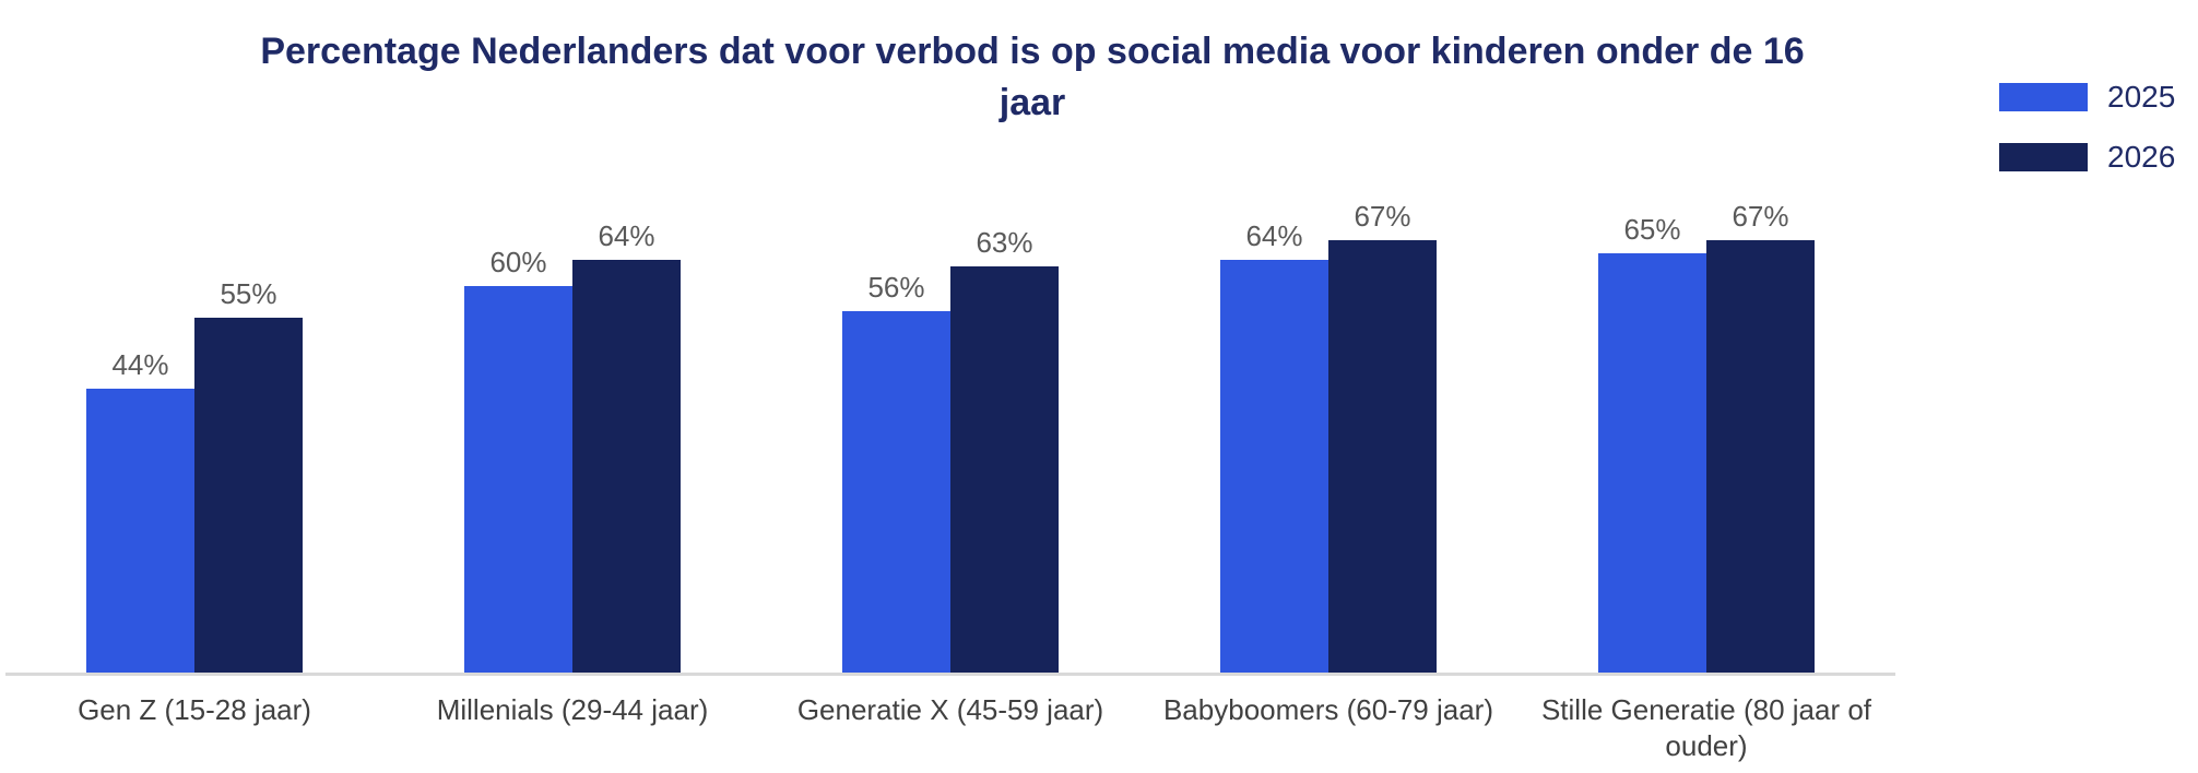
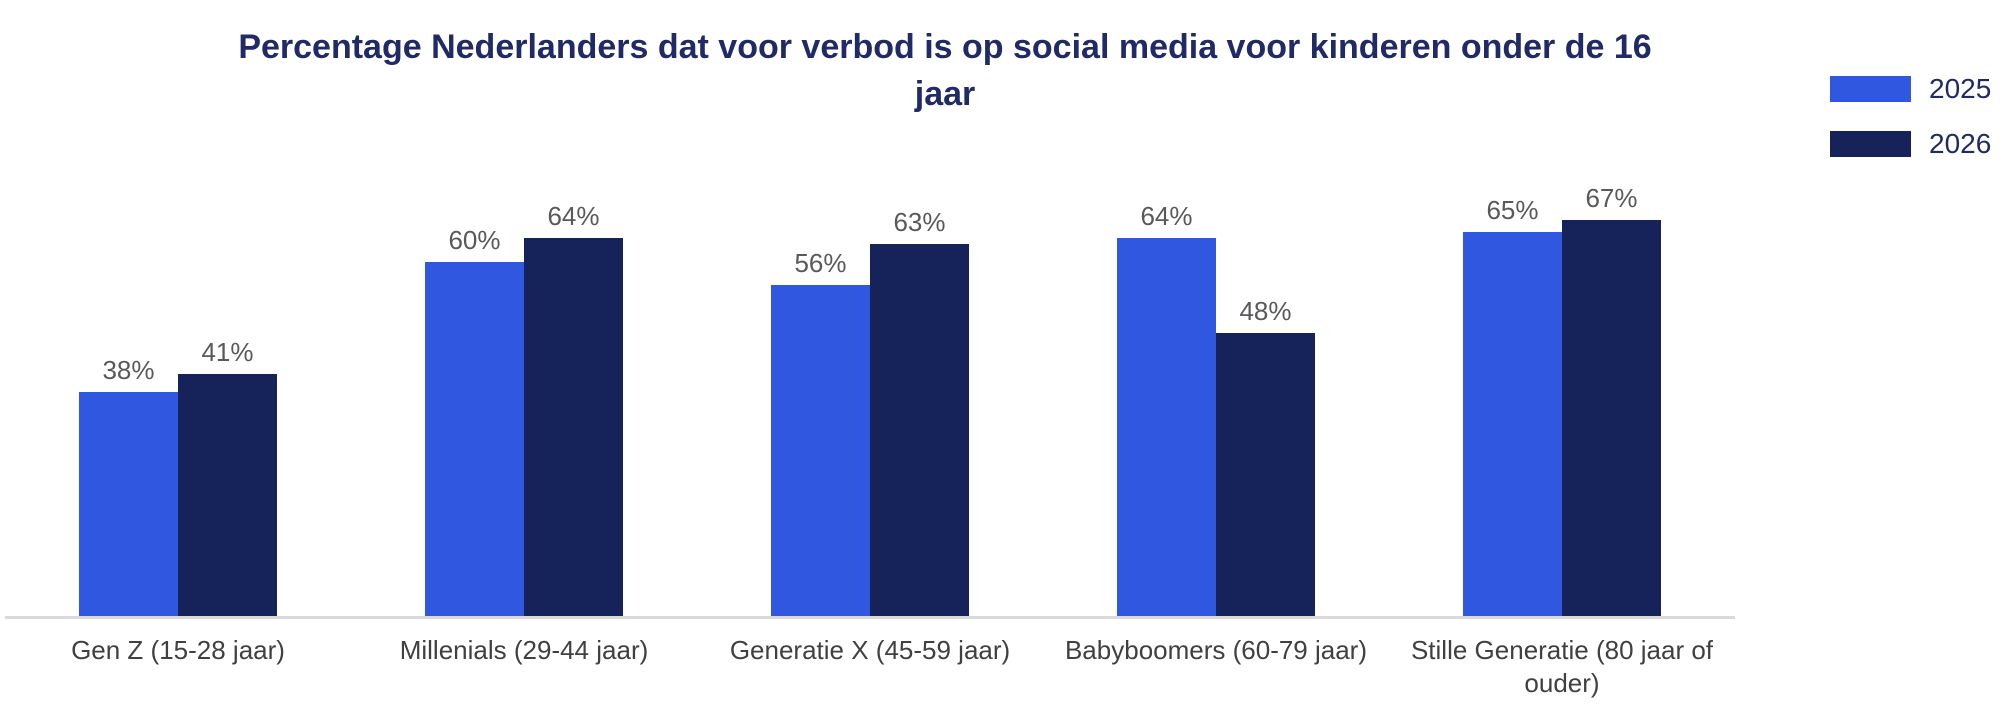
2025/Gen Z (15-28 jaar): 44% -> 38%
2026/Gen Z (15-28 jaar): 55% -> 41%
2026/Babyboomers (60-79 jaar): 67% -> 48%
